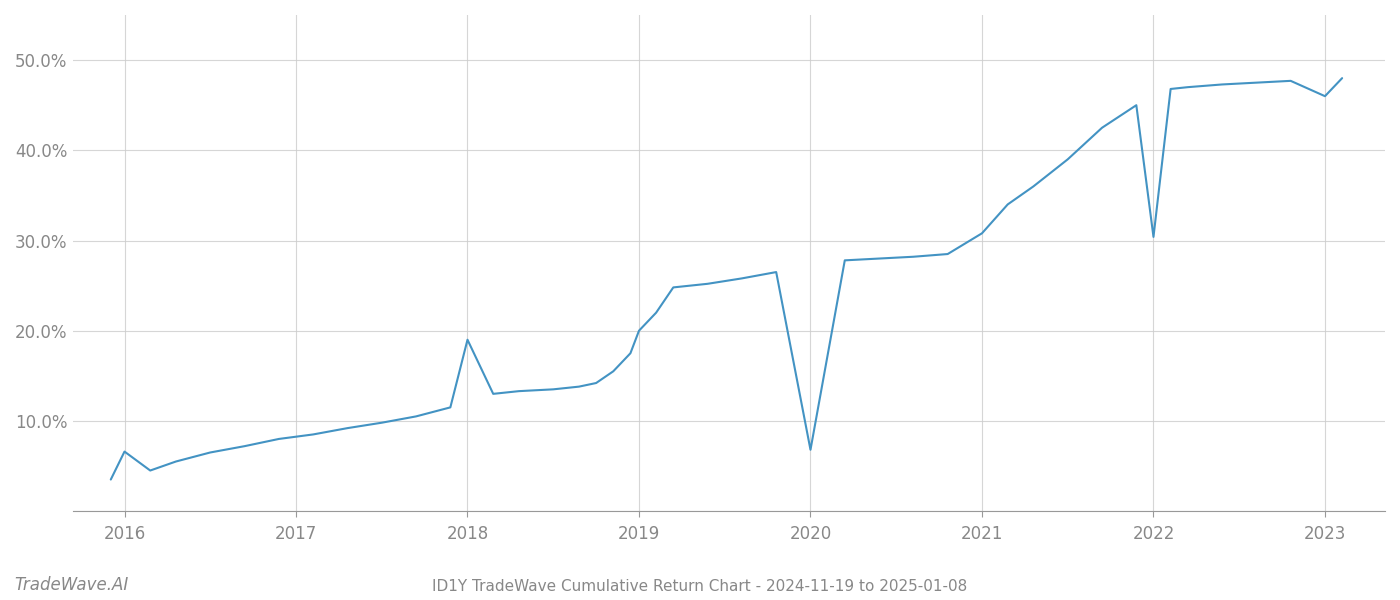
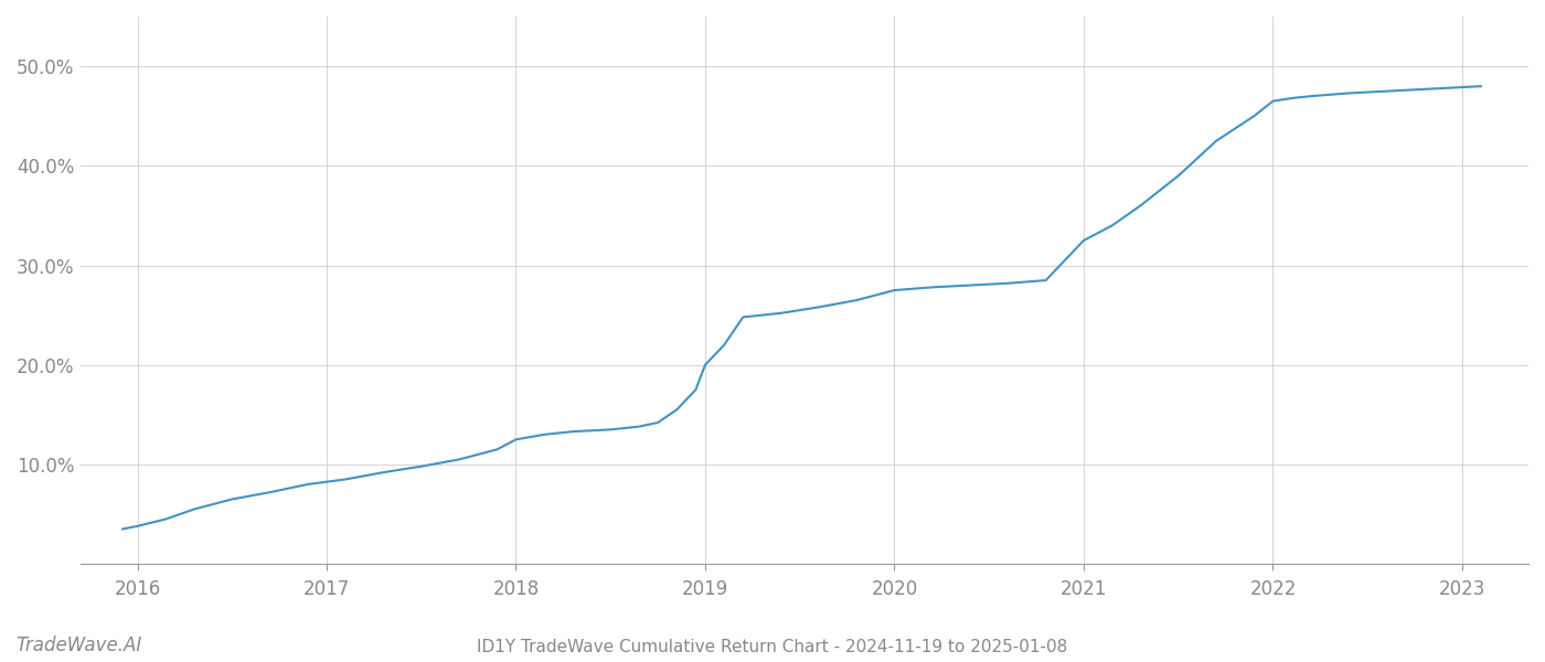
2016: 6.6% -> 3.8%
2018: 19.0% -> 12.5%
2020: 6.8% -> 27.5%
2021: 30.8% -> 32.5%
2022: 30.4% -> 46.5%
2023: 46.0% -> 47.9%
